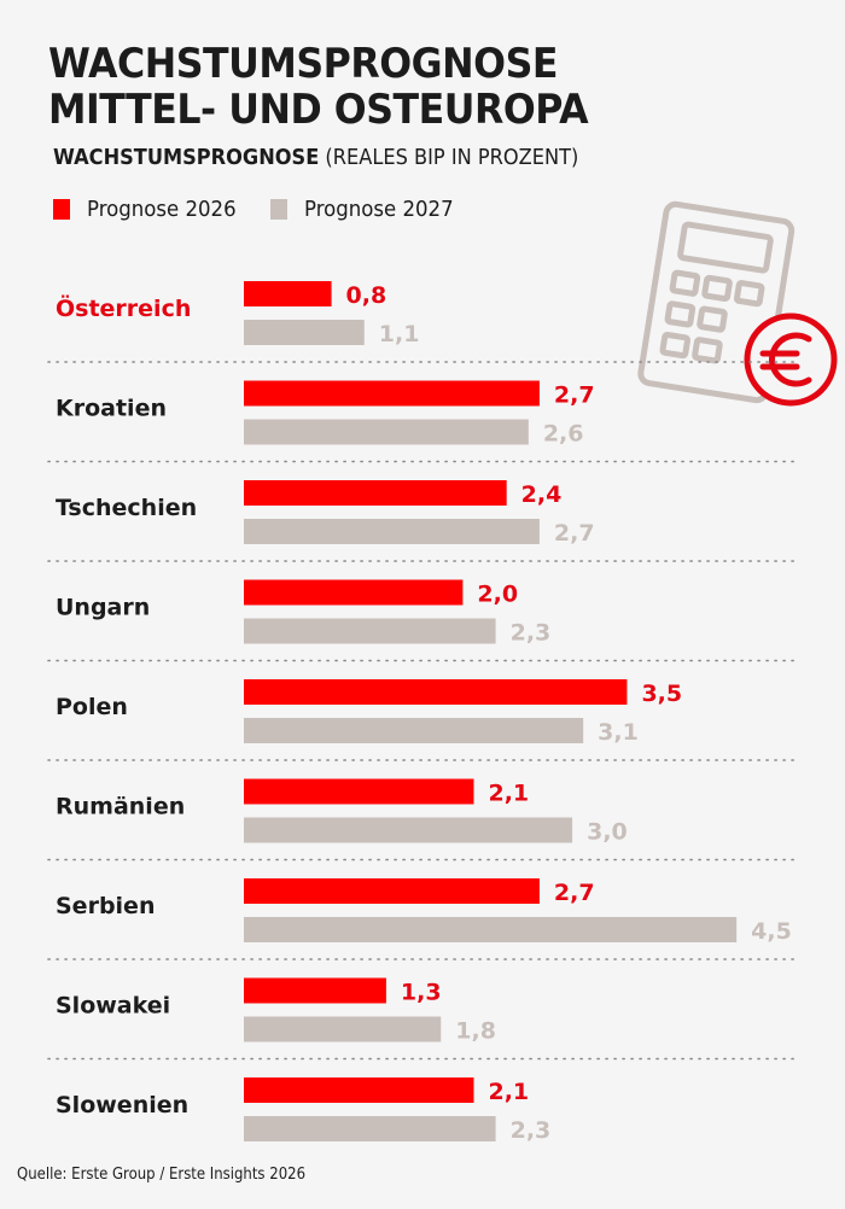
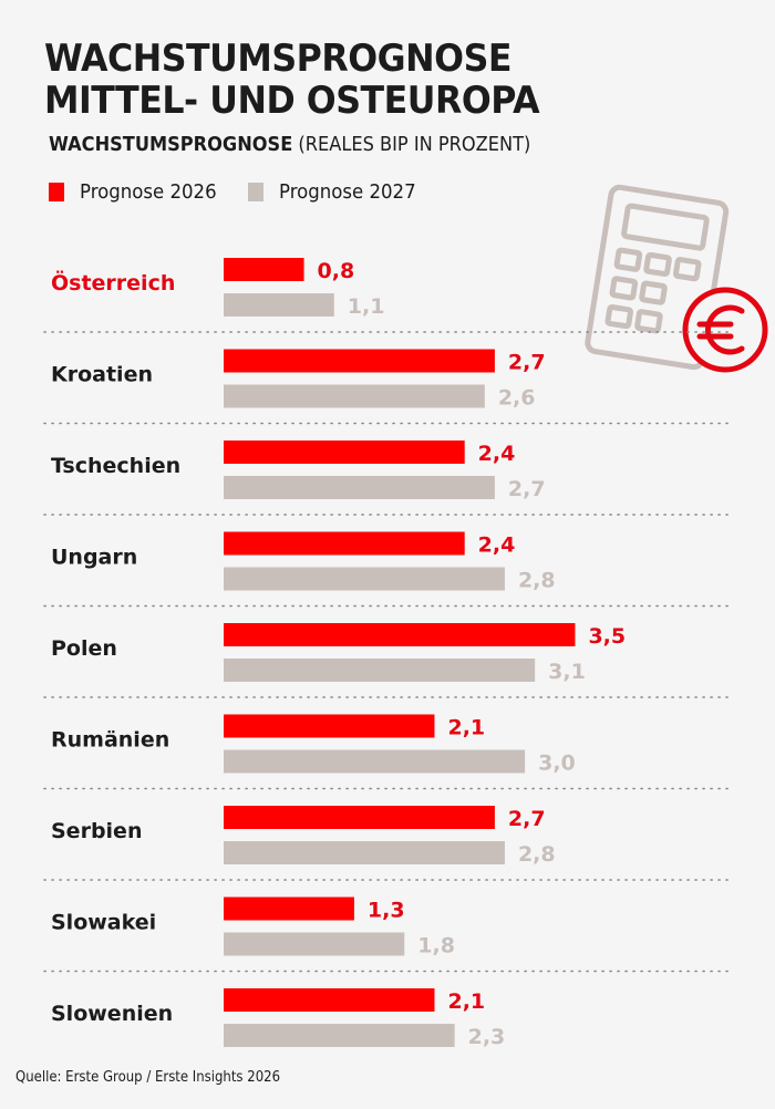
Prognose 2026/Ungarn: 2,0 -> 2,4
Prognose 2027/Ungarn: 2,3 -> 2,8
Prognose 2027/Serbien: 4,5 -> 2,8
